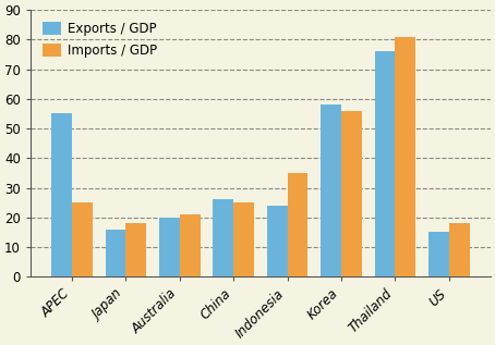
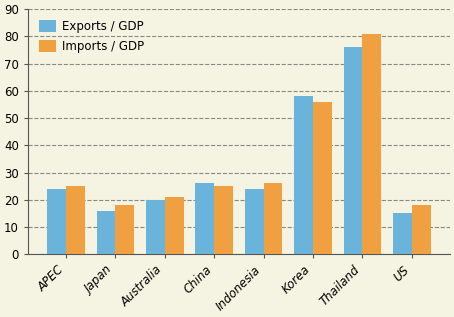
Exports / GDP/APEC: 55 -> 24
Imports / GDP/Indonesia: 35 -> 26
